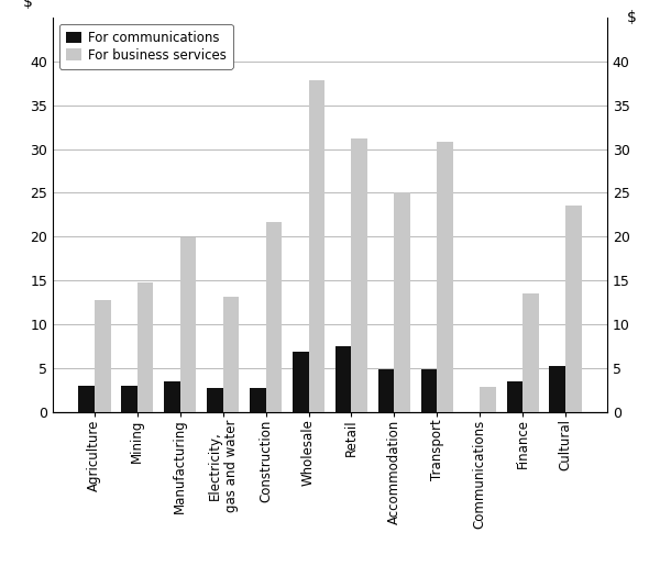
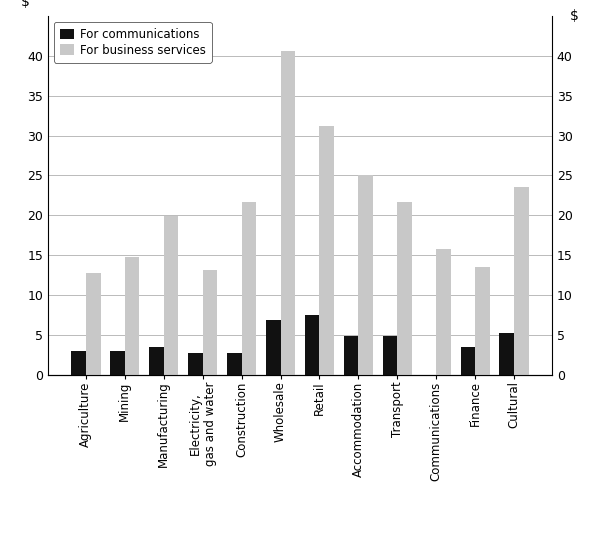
For business services/Wholesale: 37.8 -> 40.6
For business services/Transport: 30.8 -> 21.6
For business services/Communications: 2.8 -> 15.8
